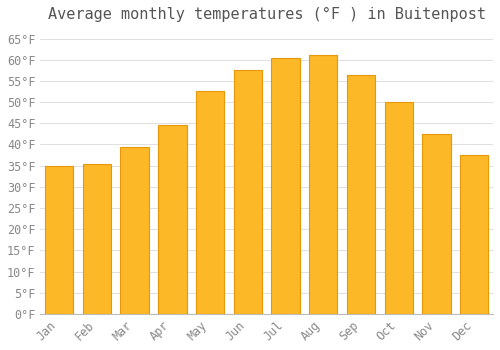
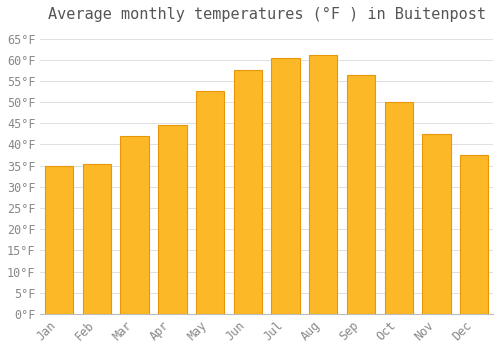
Mar: 39.5°F -> 42.0°F
